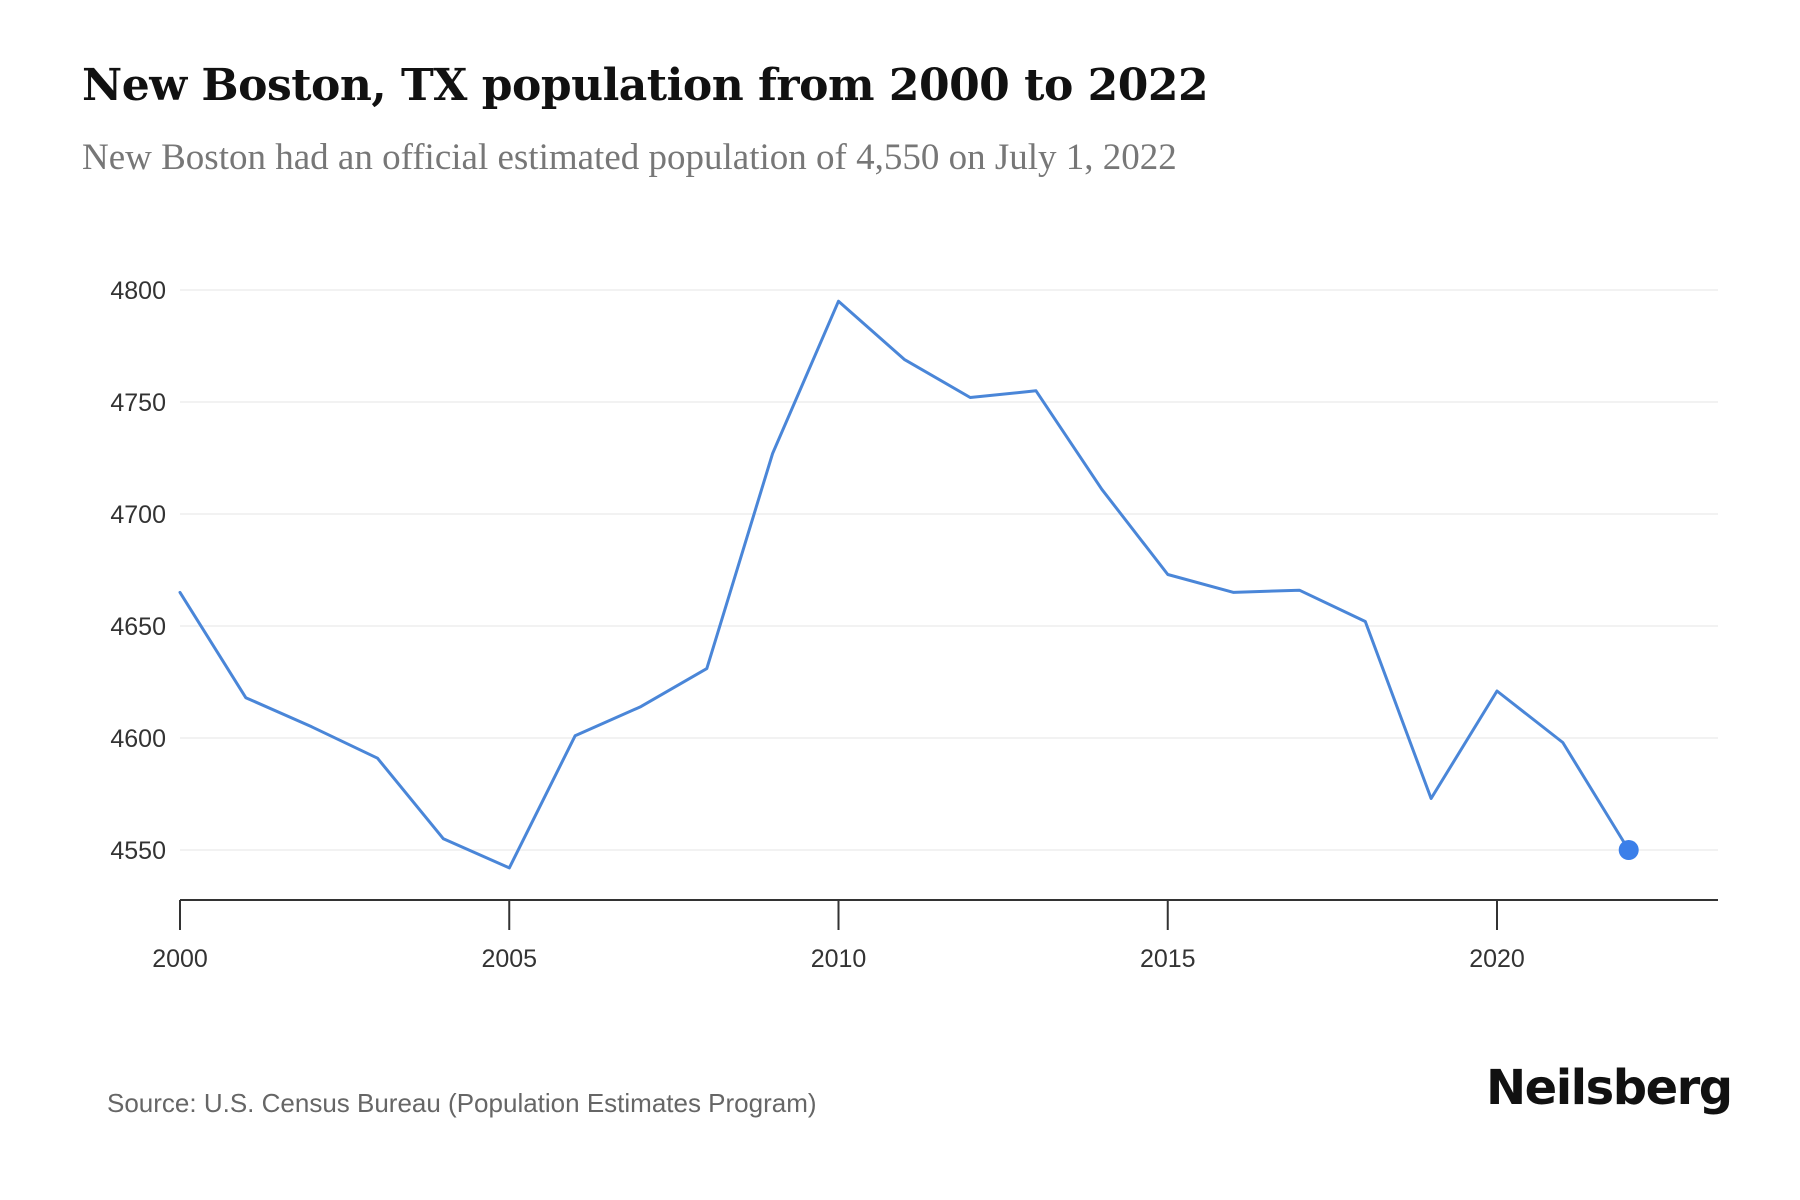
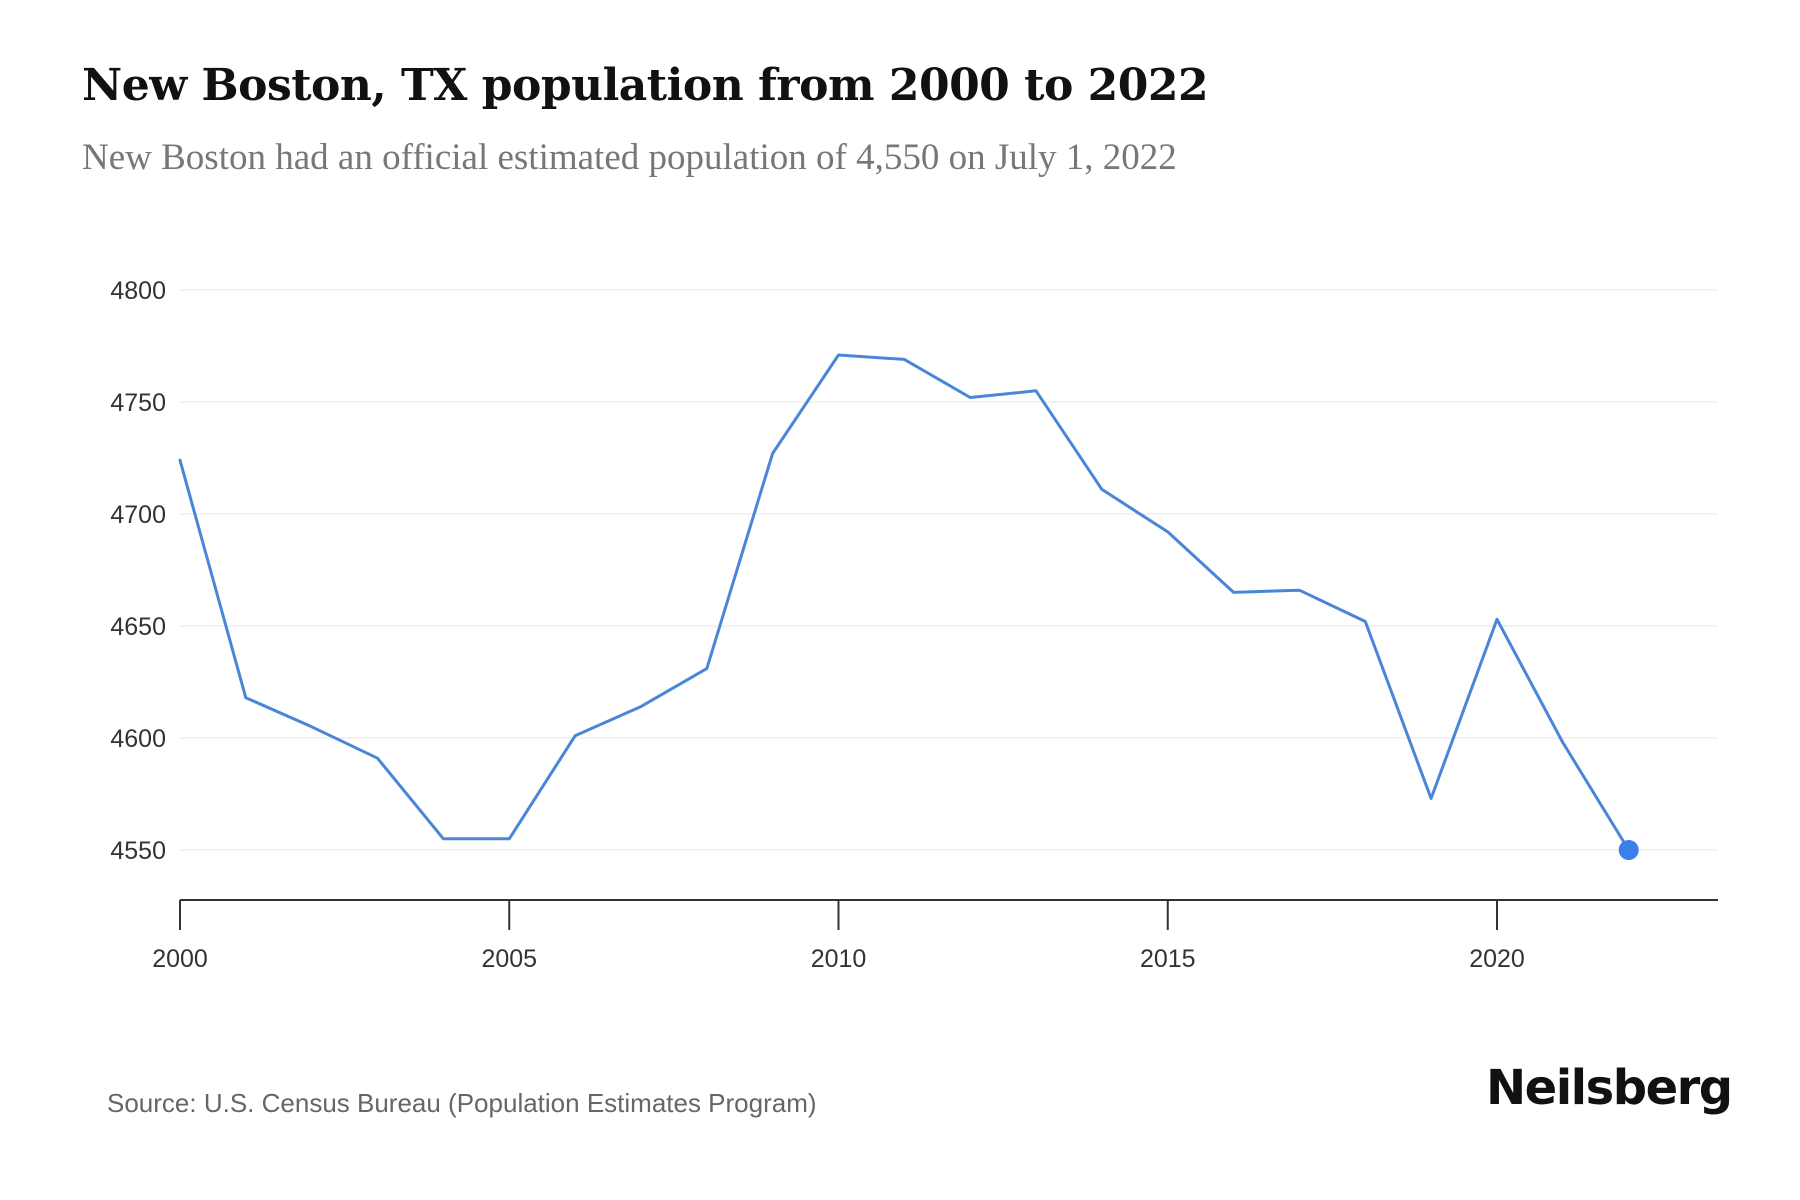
2000: 4665 -> 4724
2005: 4542 -> 4555
2010: 4795 -> 4771
2015: 4673 -> 4692
2020: 4621 -> 4653
